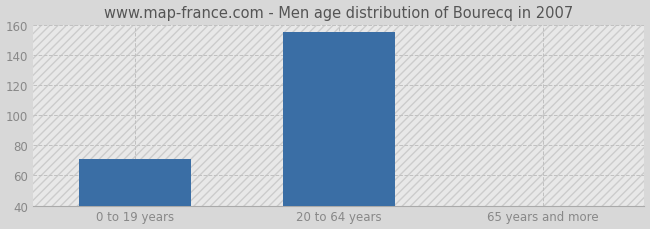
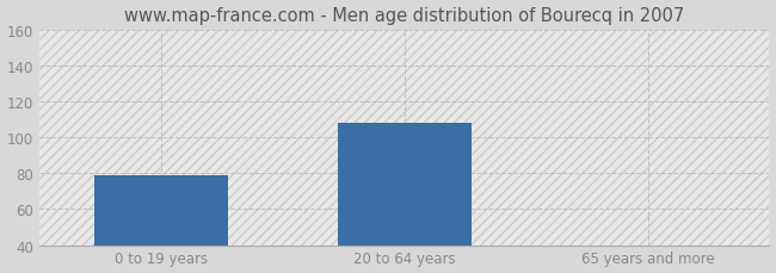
0 to 19 years: 71 -> 79
20 to 64 years: 155 -> 108
